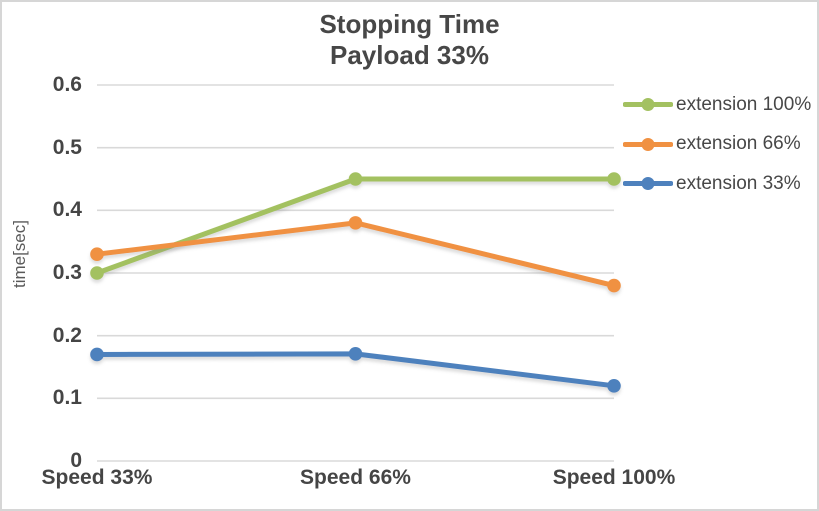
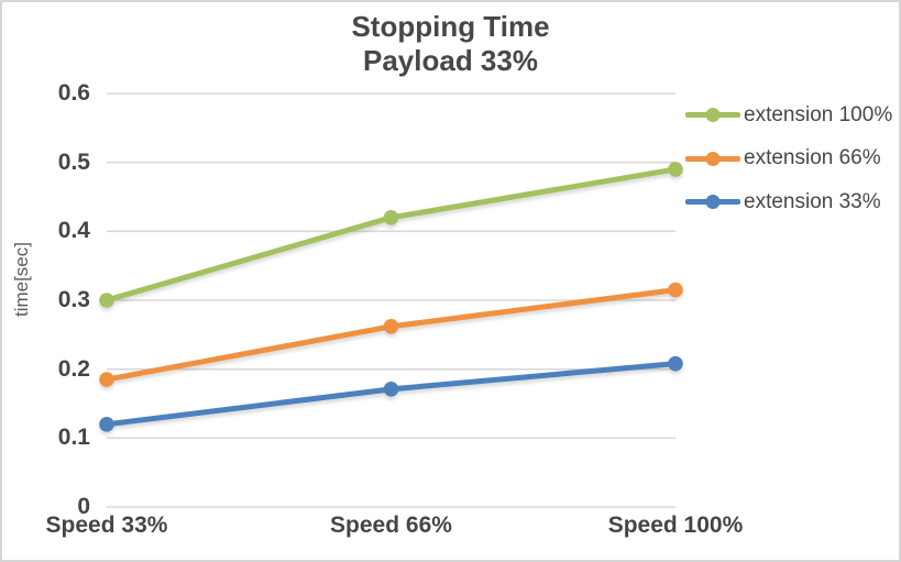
extension 66%/Speed 33%: 0.33 -> 0.18
extension 33%/Speed 33%: 0.17 -> 0.12
extension 100%/Speed 66%: 0.45 -> 0.42
extension 66%/Speed 66%: 0.38 -> 0.26
extension 100%/Speed 100%: 0.45 -> 0.49
extension 66%/Speed 100%: 0.28 -> 0.32
extension 33%/Speed 100%: 0.12 -> 0.21
